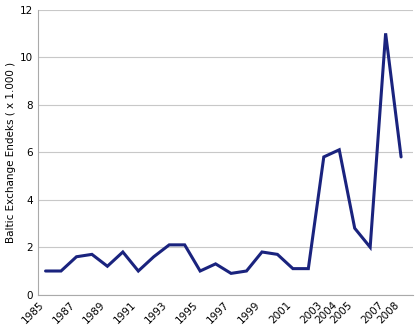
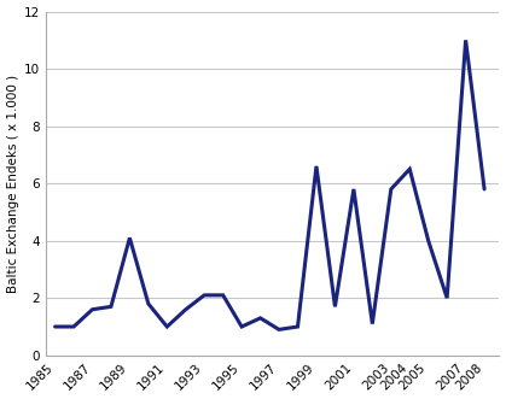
1989: 1.2 -> 4.1
1999: 1.8 -> 6.6
2001: 1.1 -> 5.8
2004: 6.1 -> 6.5
2005: 2.8 -> 4.0
